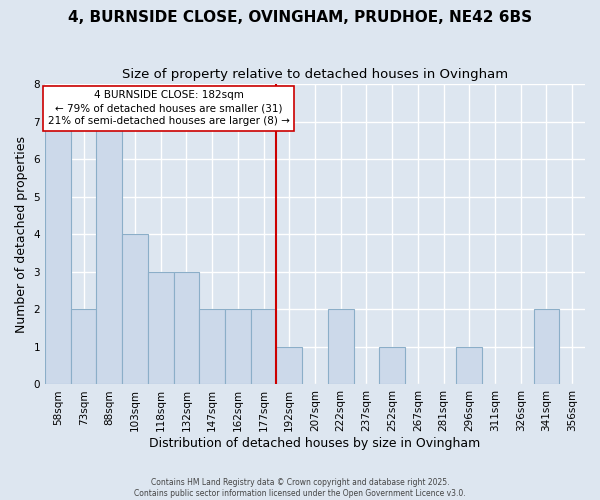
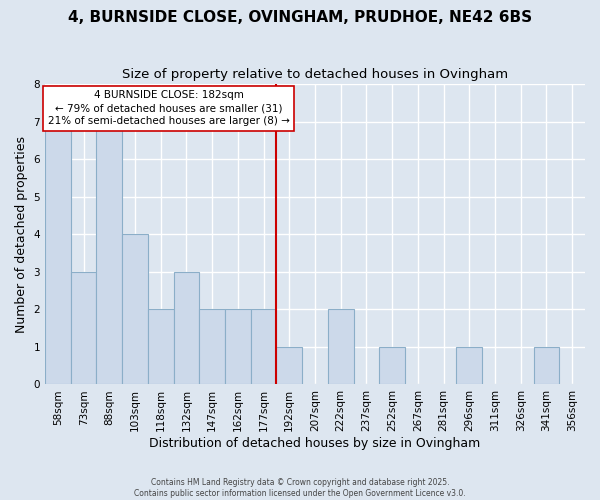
73sqm: 2 -> 3
118sqm: 3 -> 2
341sqm: 2 -> 1
